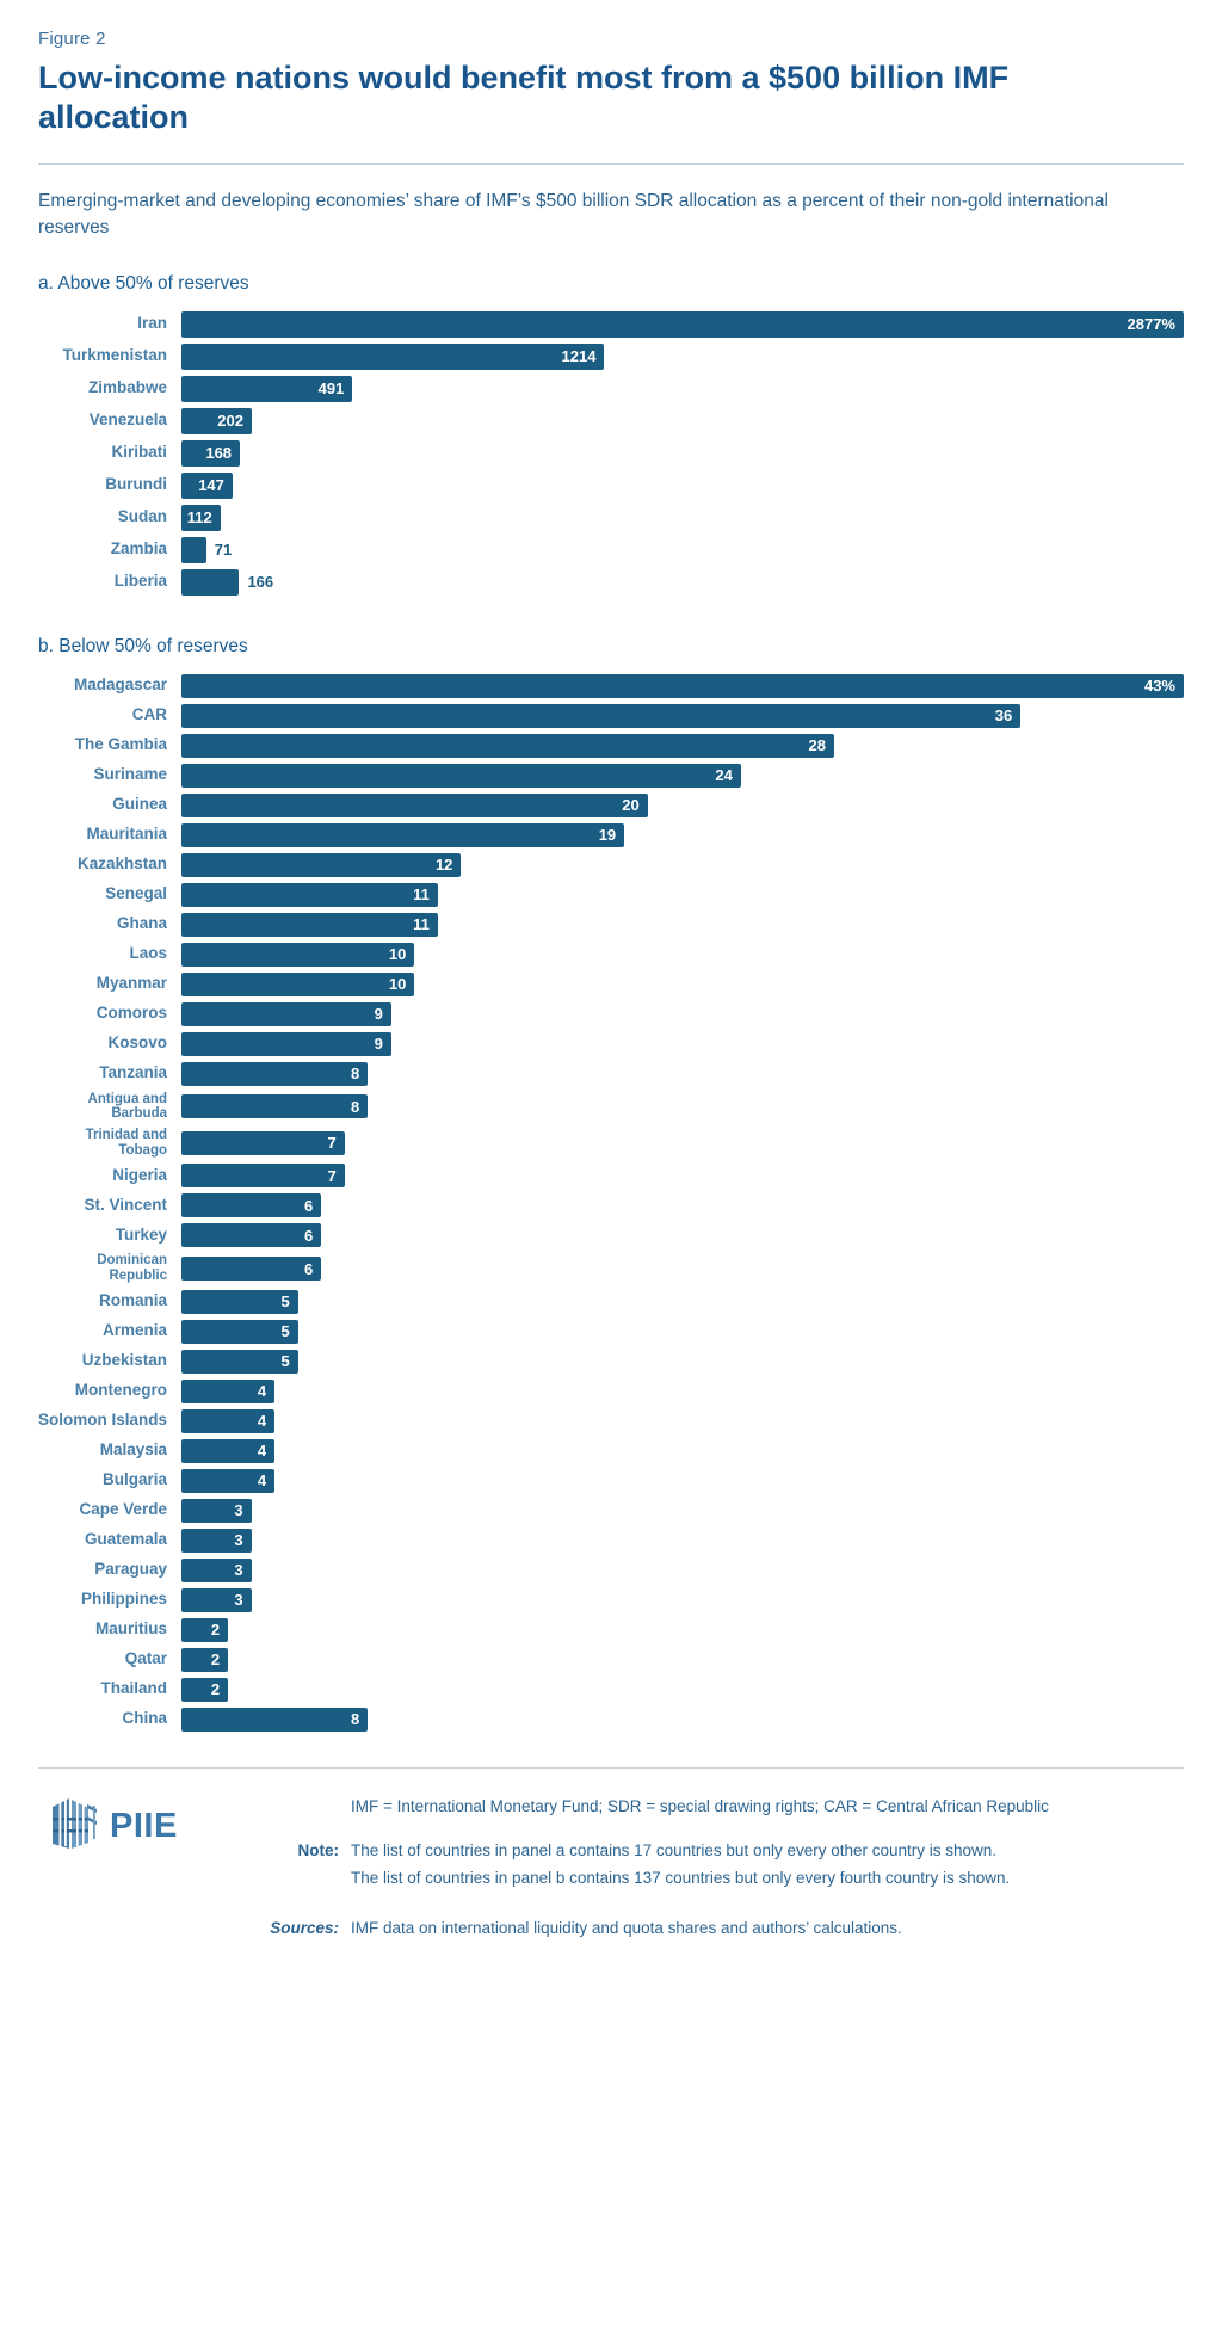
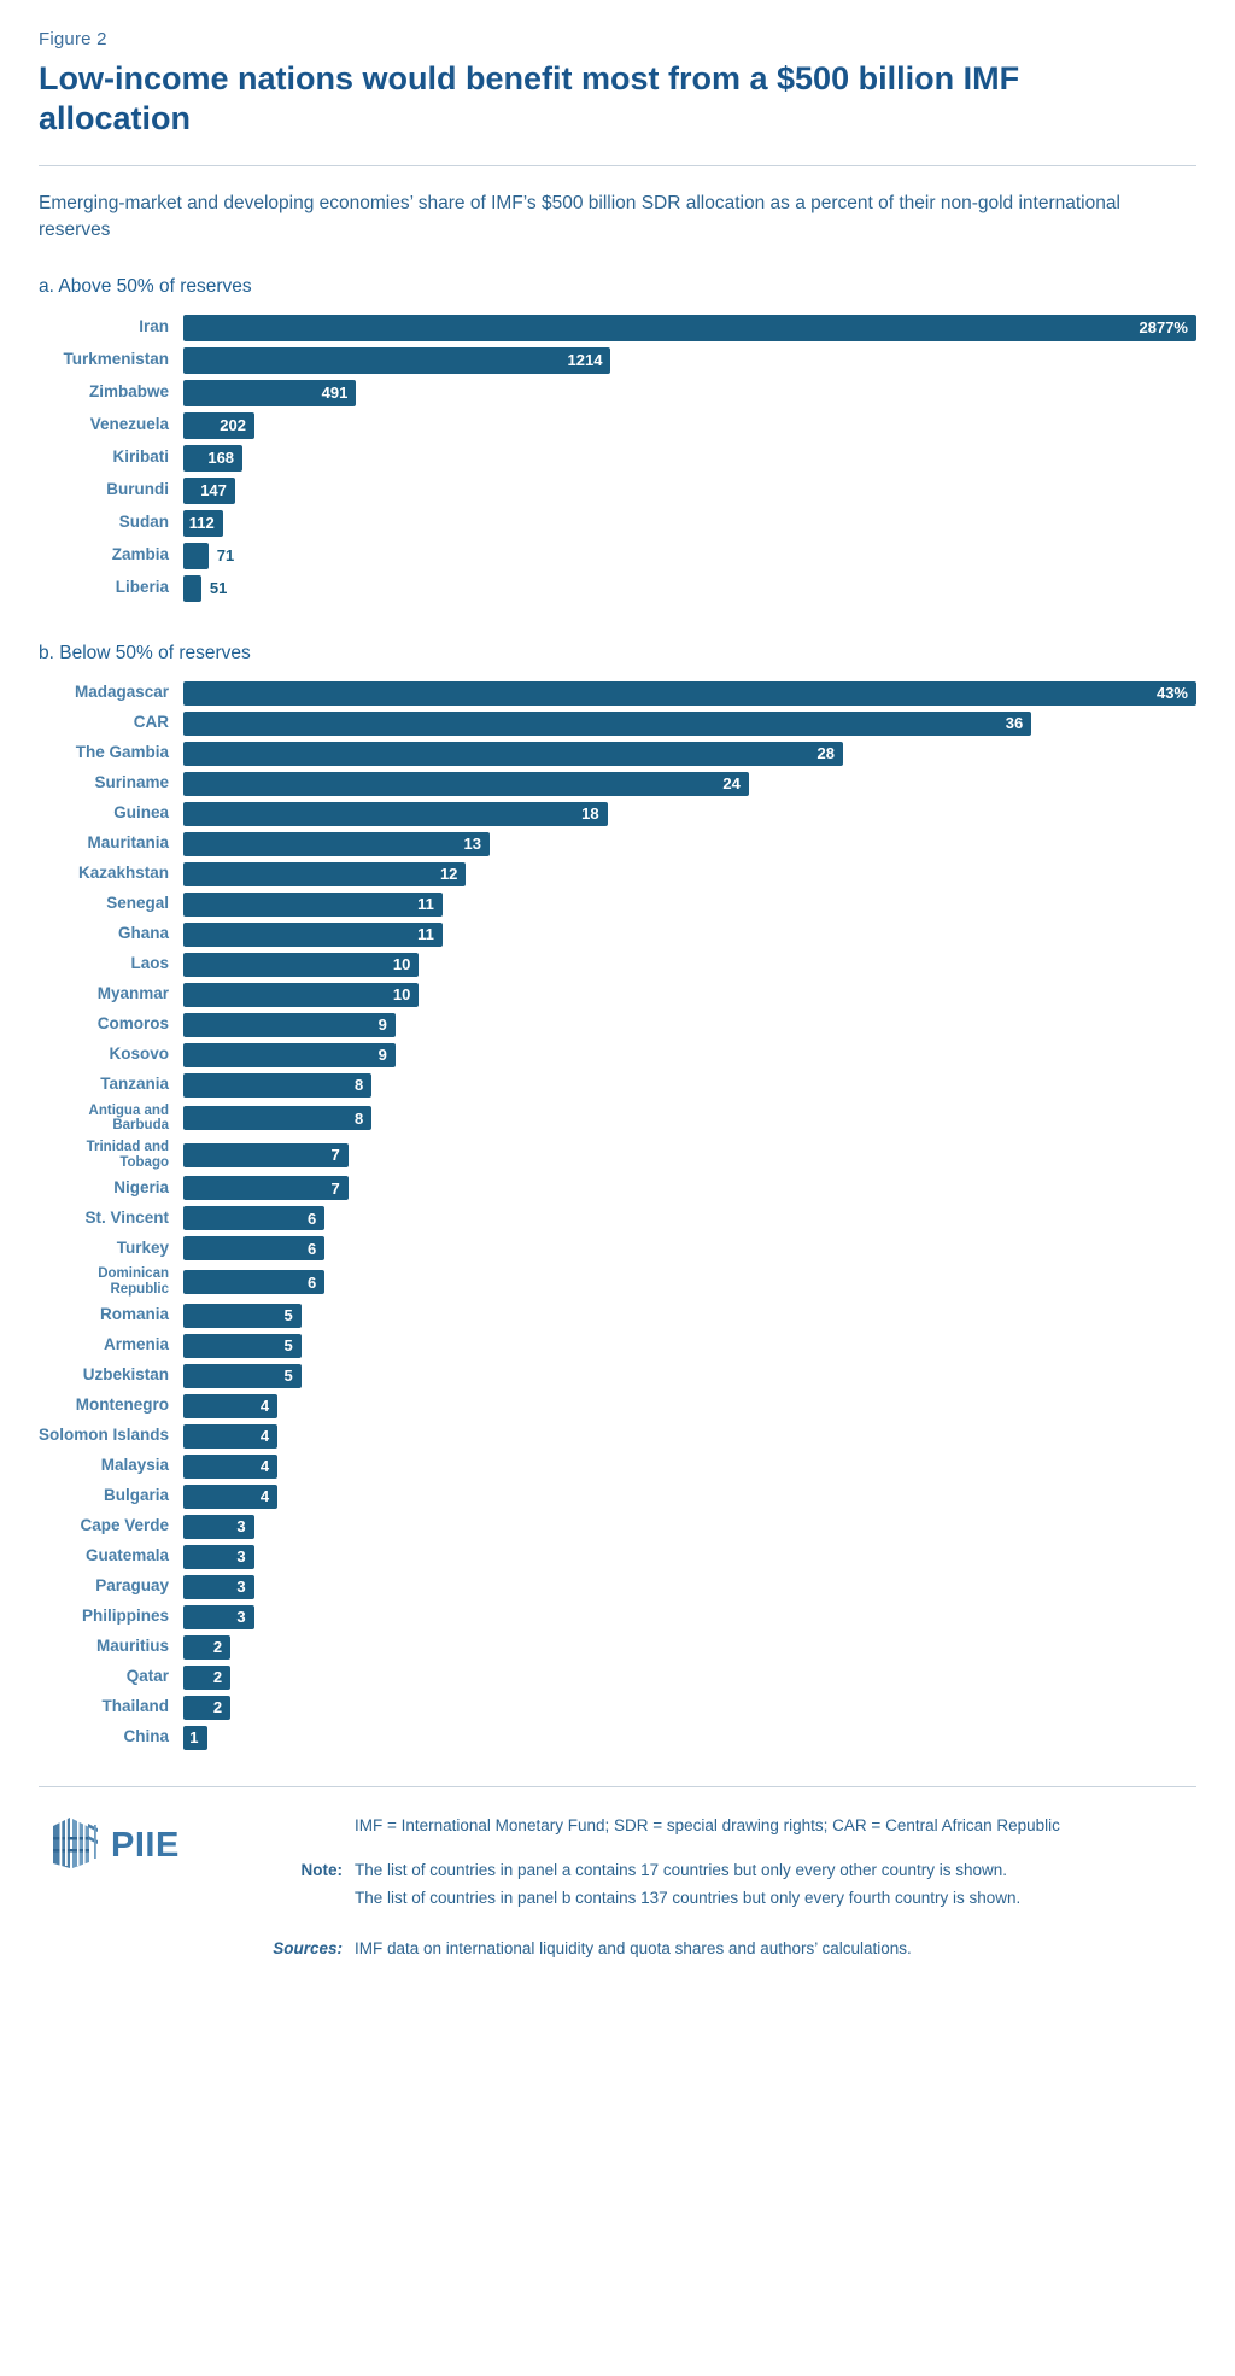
a. Above 50% of reserves/Liberia: 166 -> 51
b. Below 50% of reserves/Guinea: 20 -> 18
b. Below 50% of reserves/Mauritania: 19 -> 13
b. Below 50% of reserves/China: 8 -> 1
